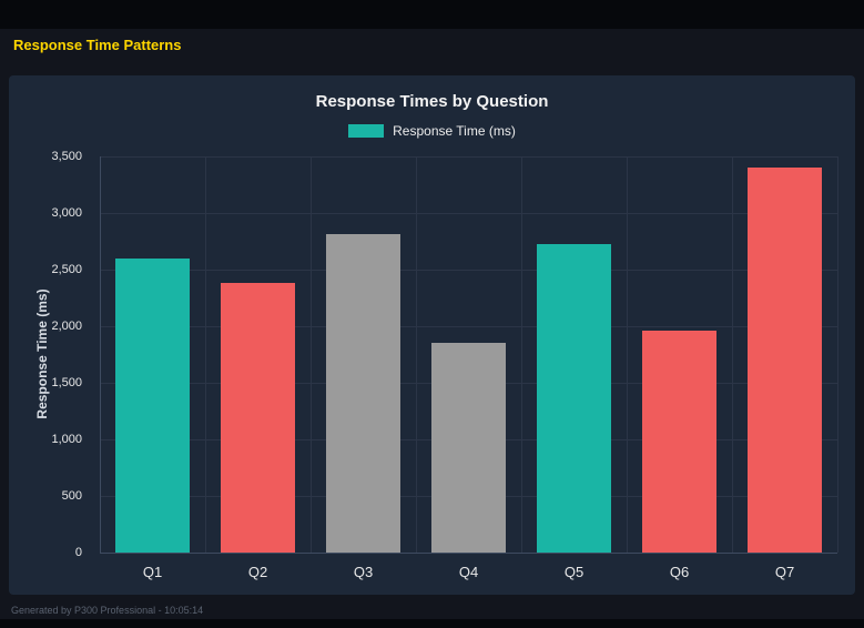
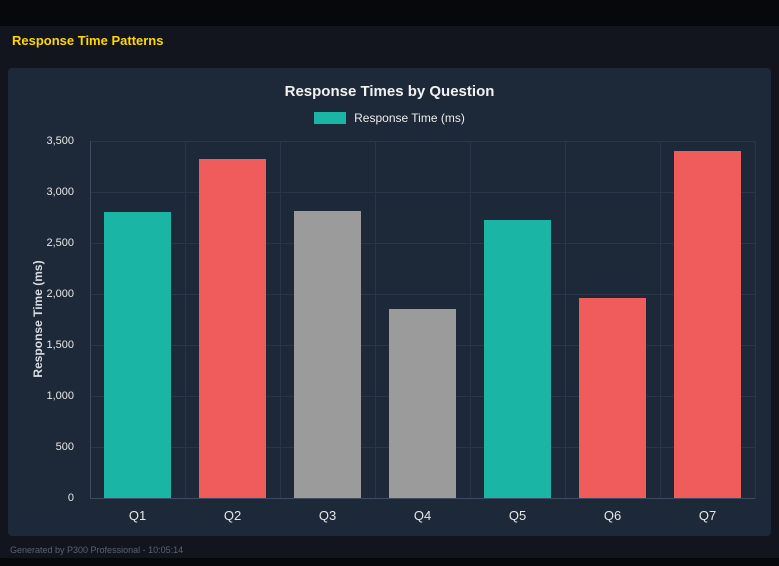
Q1: 2600 -> 2800
Q2: 2380 -> 3320
